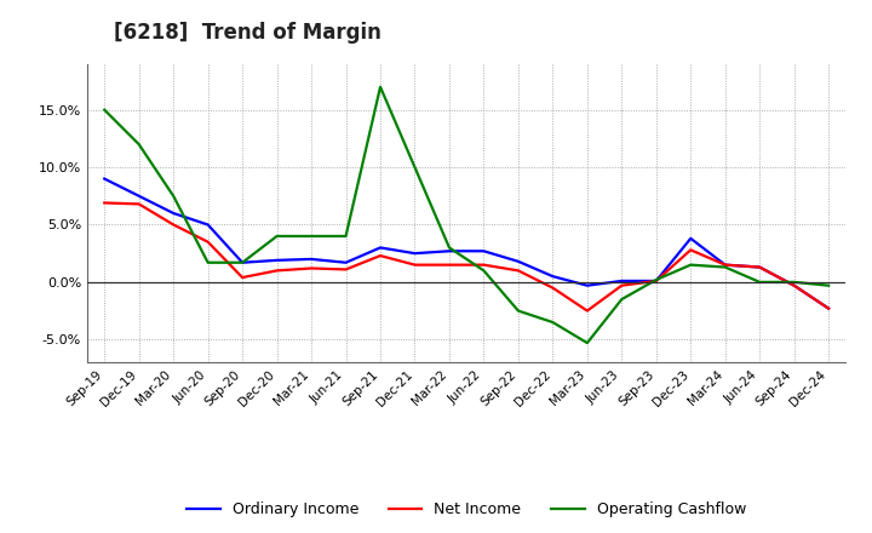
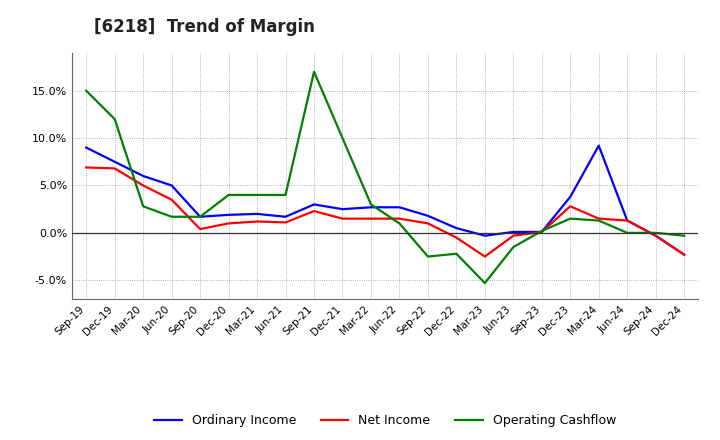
Operating Cashflow/Mar-20: 7.5% -> 2.8%
Operating Cashflow/Dec-22: -3.5% -> -2.2%
Ordinary Income/Mar-24: 1.5% -> 9.2%
